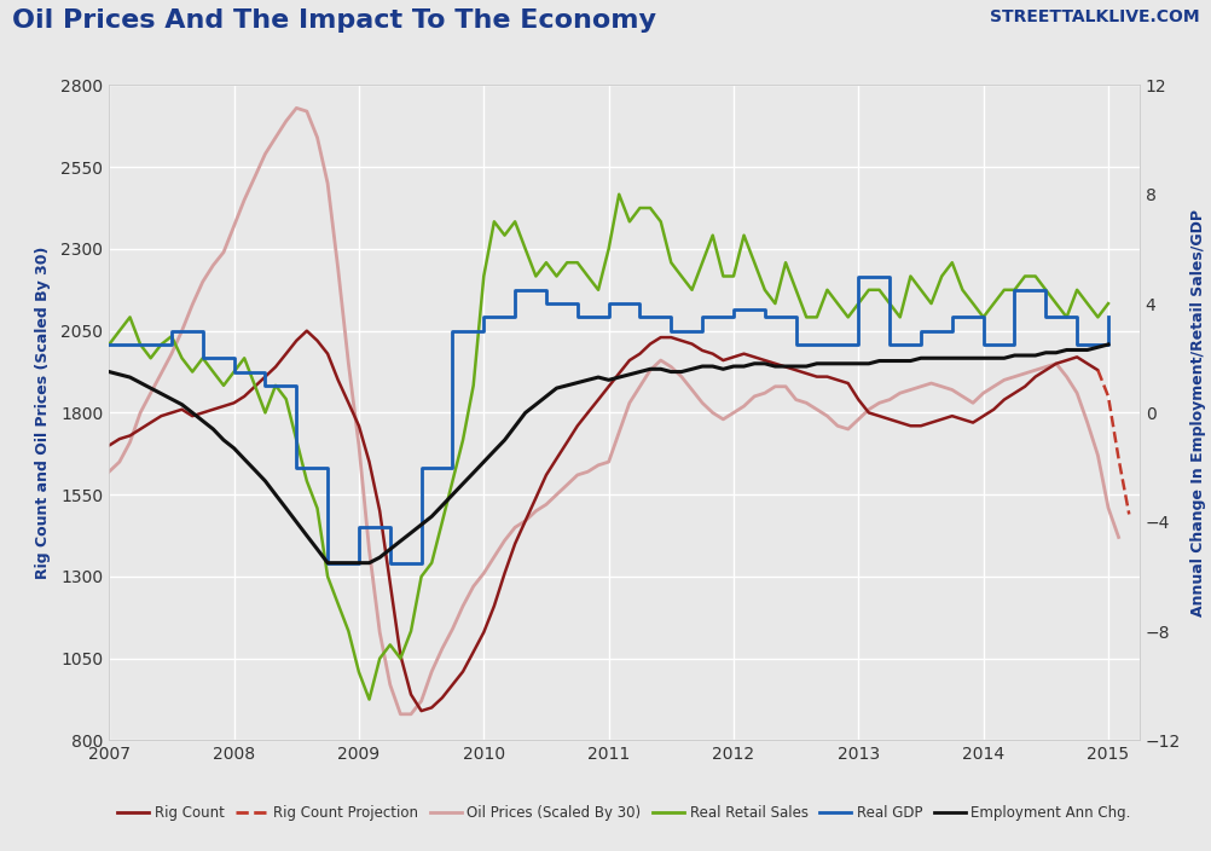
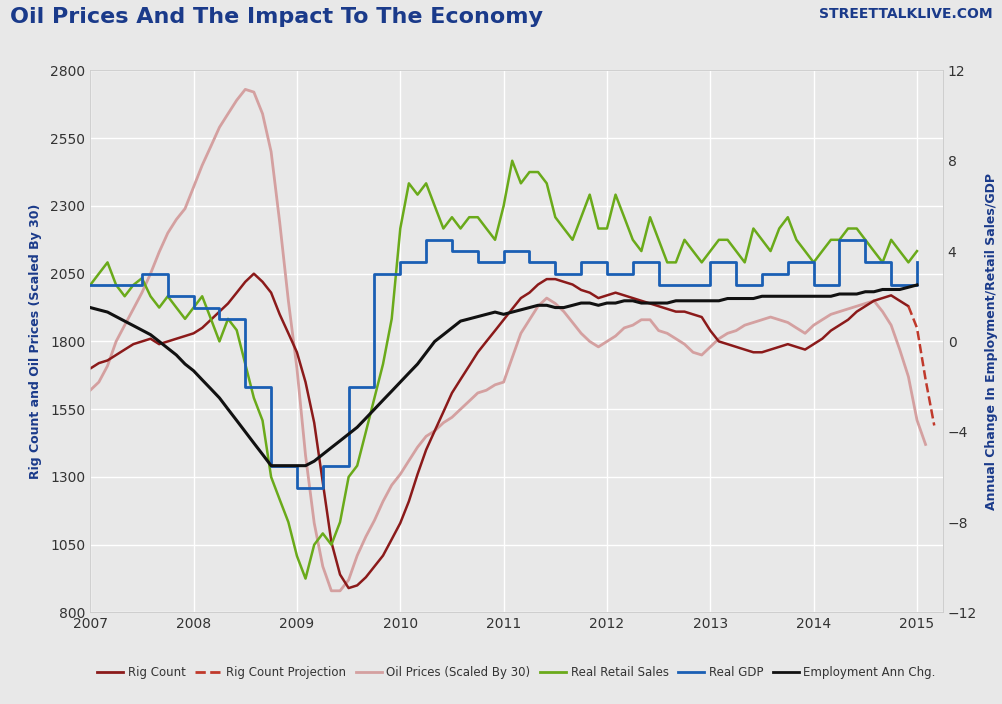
Real GDP/2009: -4.2 -> -6.5
Real GDP/2012: 3.8 -> 3.0
Real GDP/2013: 5.0 -> 3.5
